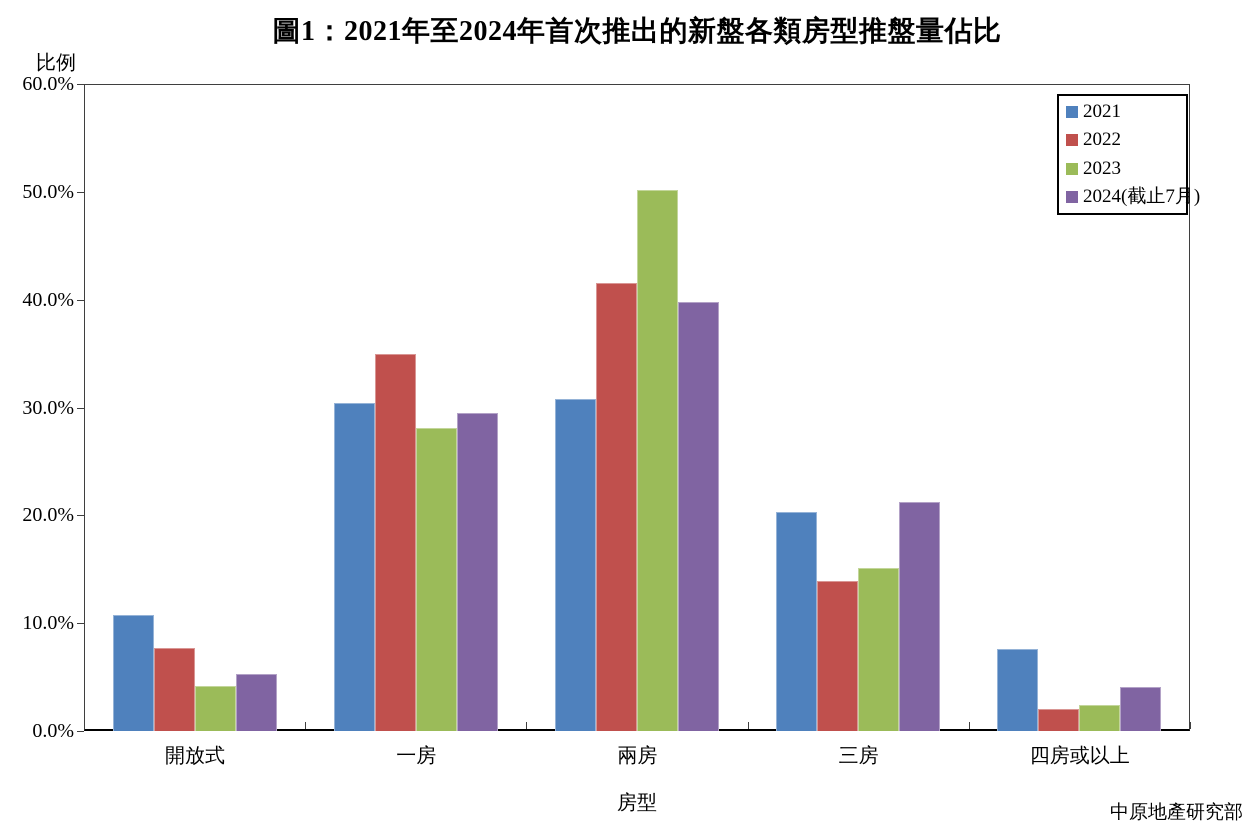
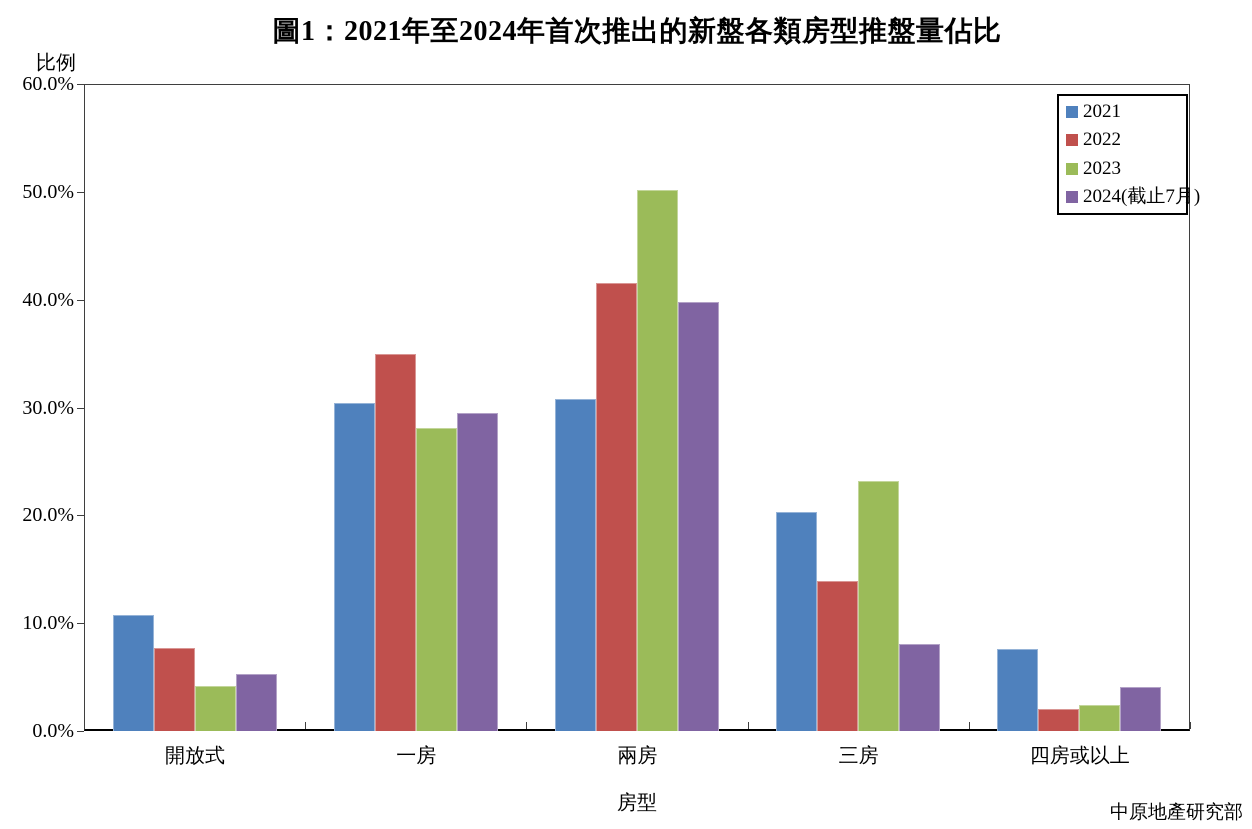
2023/三房: 15.1% -> 23.2%
2024(截止7月)/三房: 21.2% -> 8.1%
